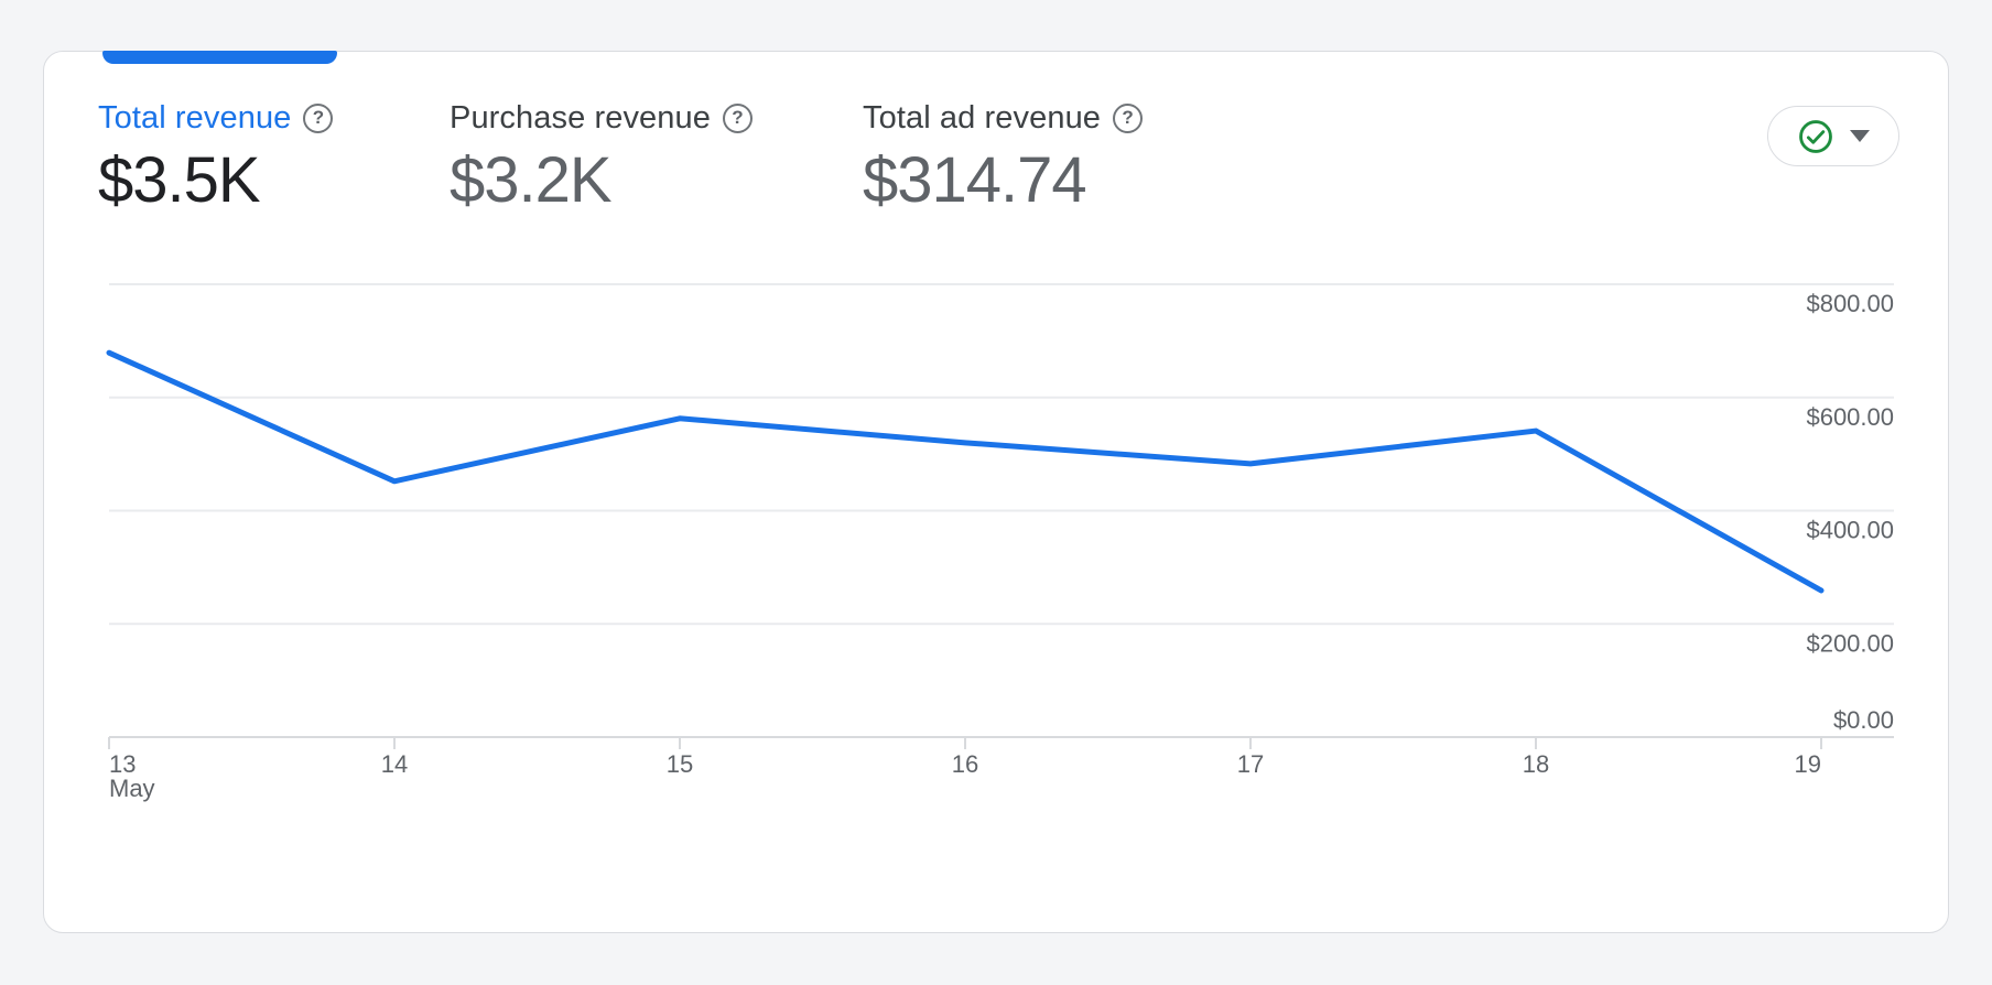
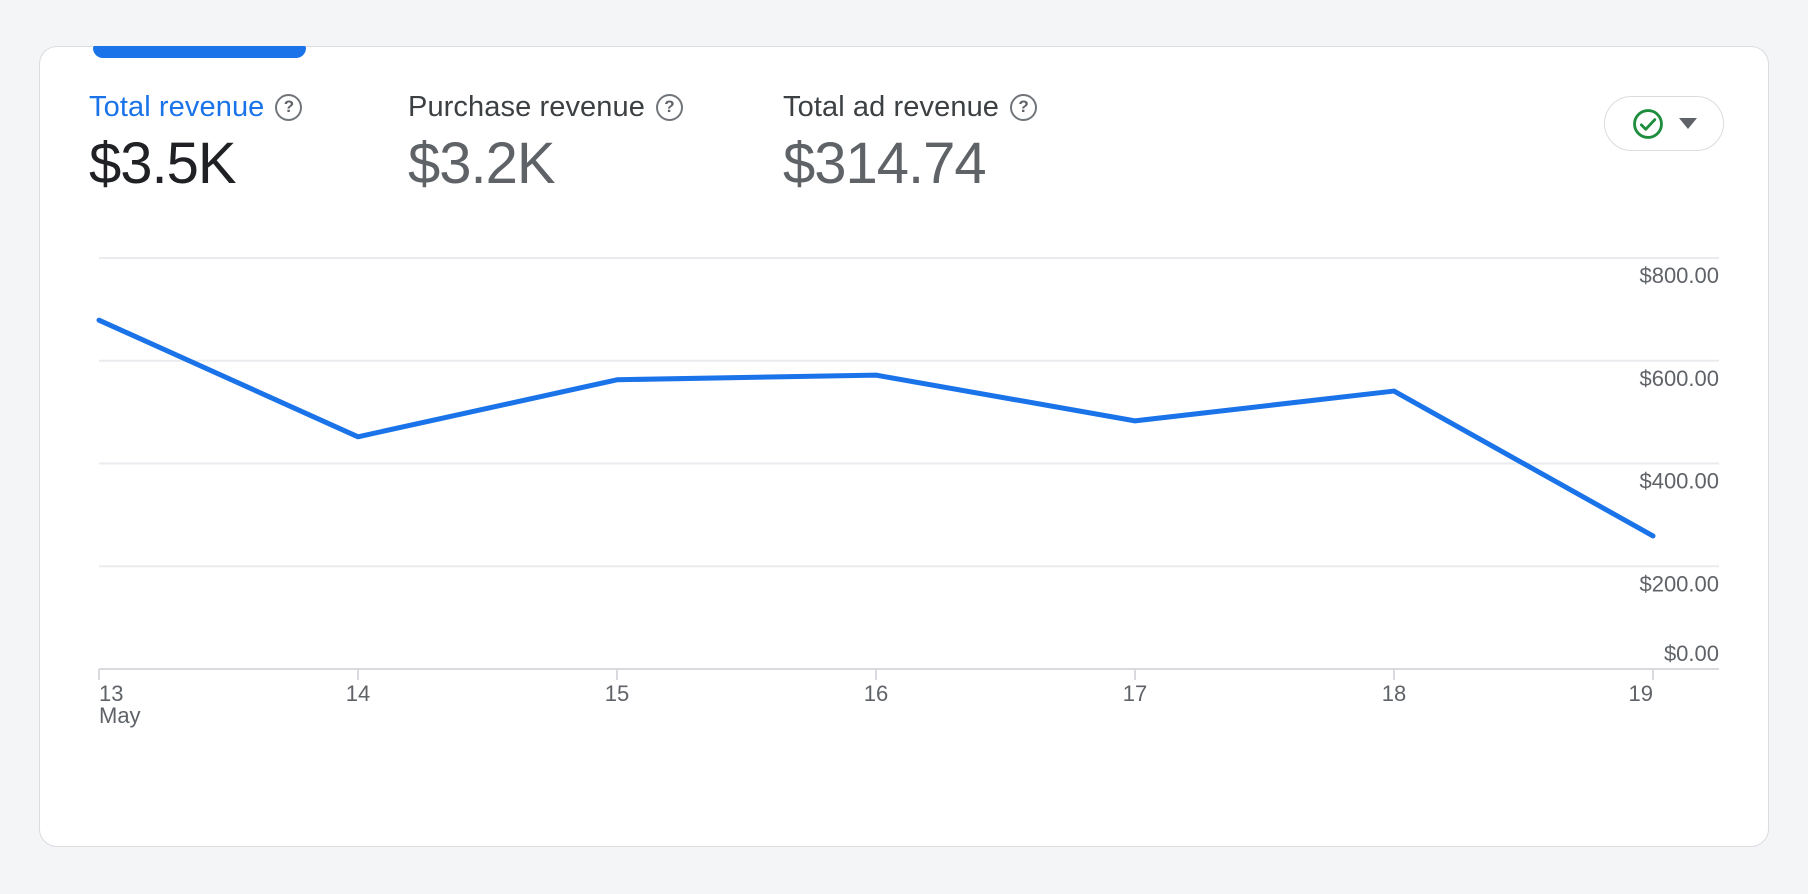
16: $520 -> $570
